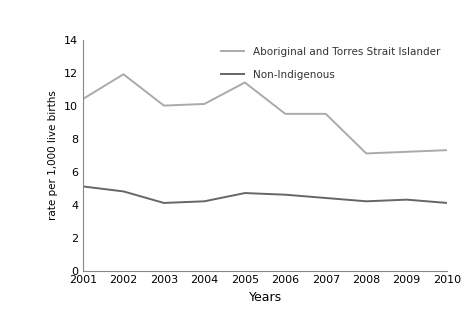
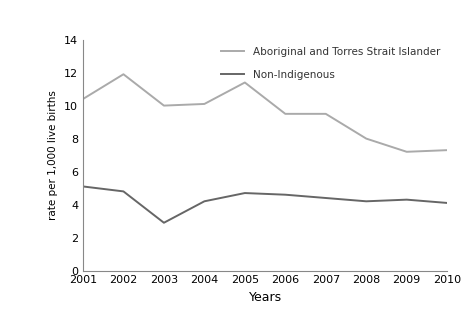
Non-Indigenous/2003: 4.1 -> 2.9
Aboriginal and Torres Strait Islander/2008: 7.1 -> 8.0
